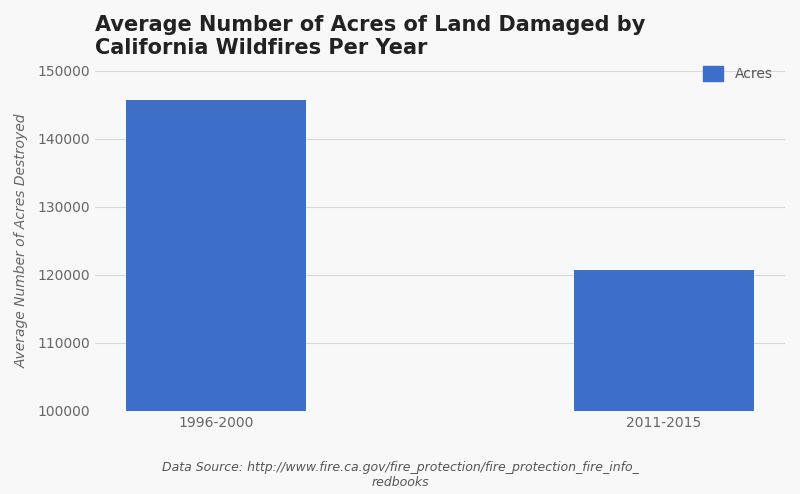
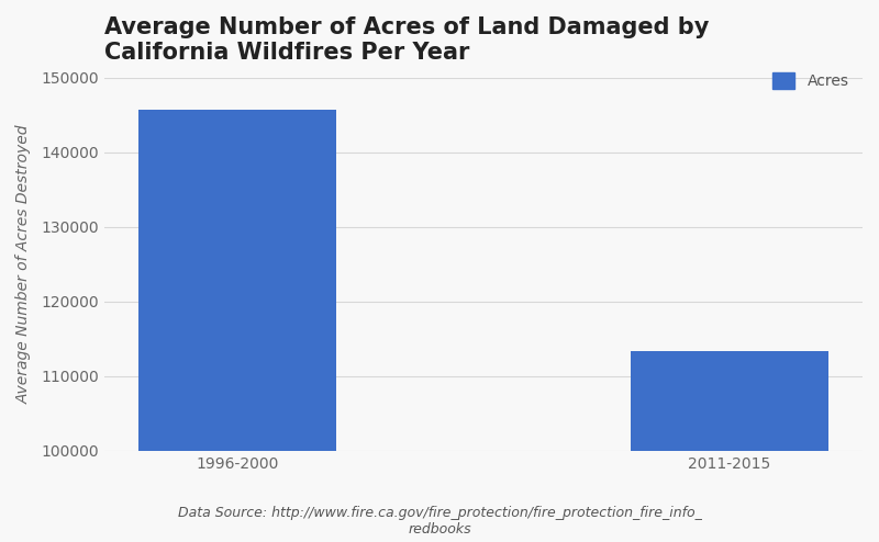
2011-2015: 120700 -> 113400
